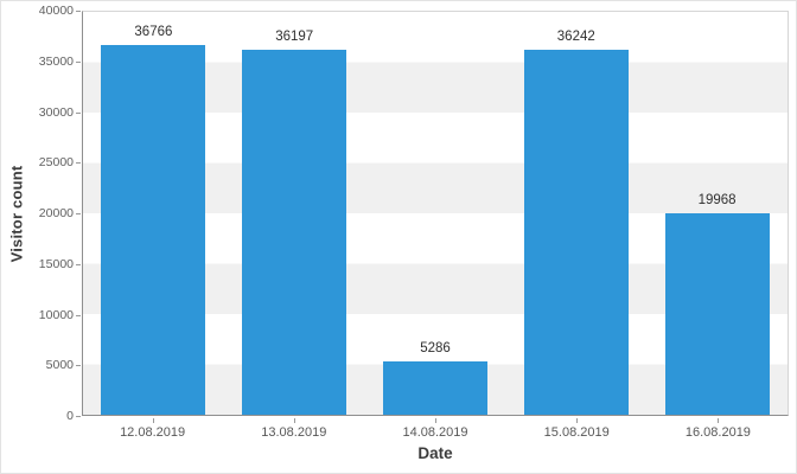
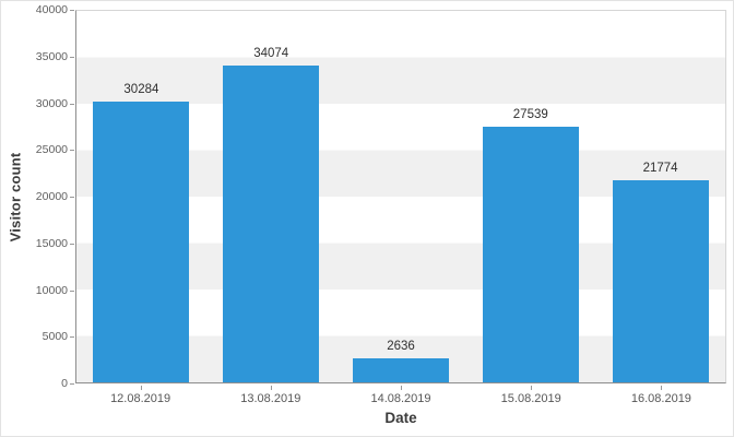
12.08.2019: 36766 -> 30284
13.08.2019: 36197 -> 34074
14.08.2019: 5286 -> 2636
15.08.2019: 36242 -> 27539
16.08.2019: 19968 -> 21774
